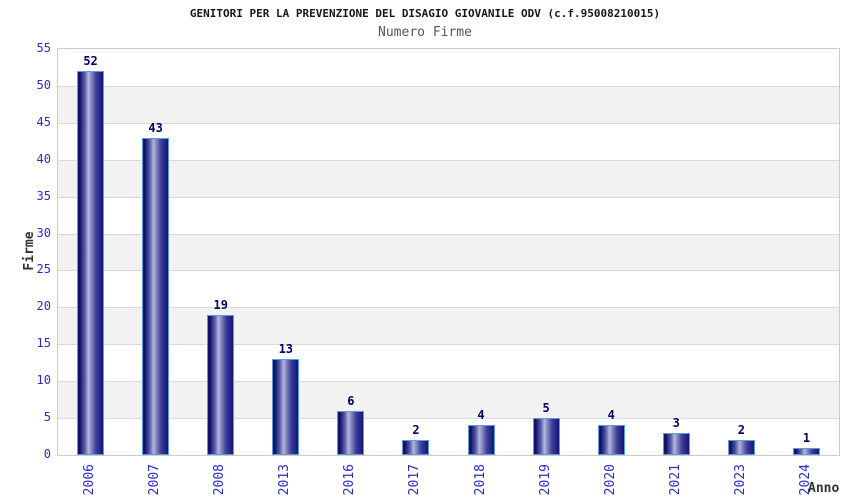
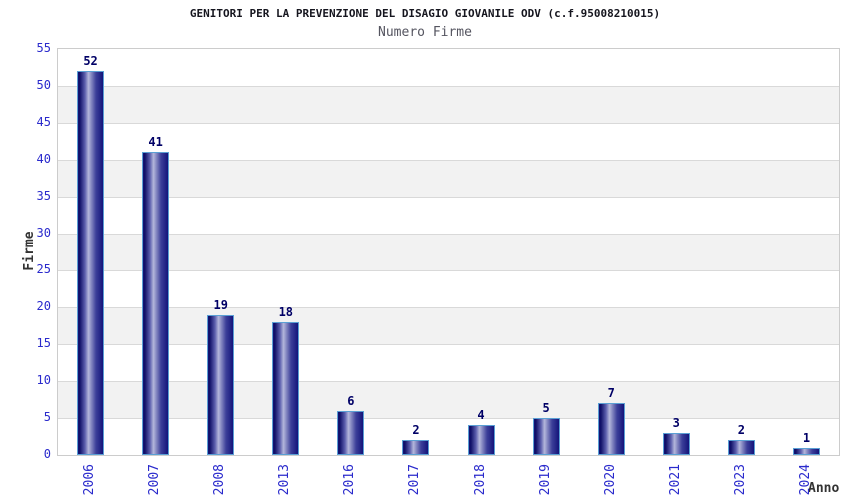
2007: 43 -> 41
2013: 13 -> 18
2020: 4 -> 7
